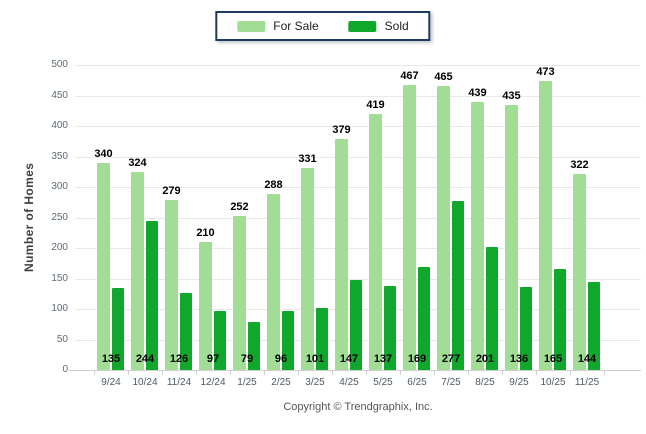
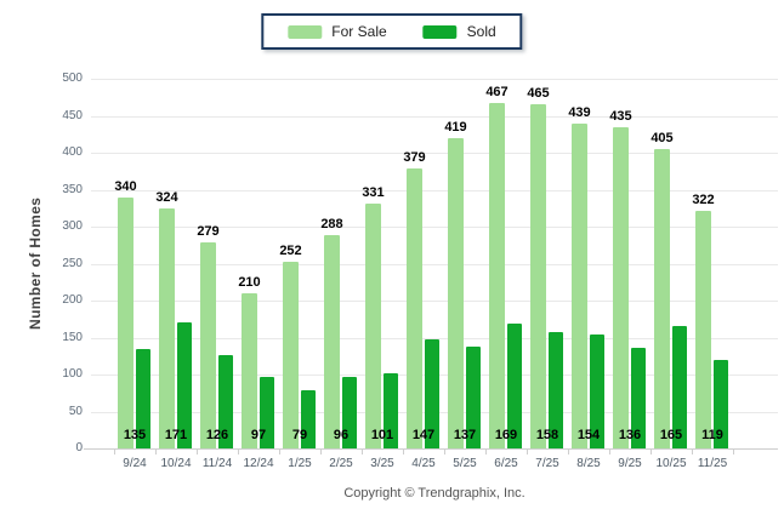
Sold/10/24: 244 -> 171
Sold/7/25: 277 -> 158
Sold/8/25: 201 -> 154
For Sale/10/25: 473 -> 405
Sold/11/25: 144 -> 119
